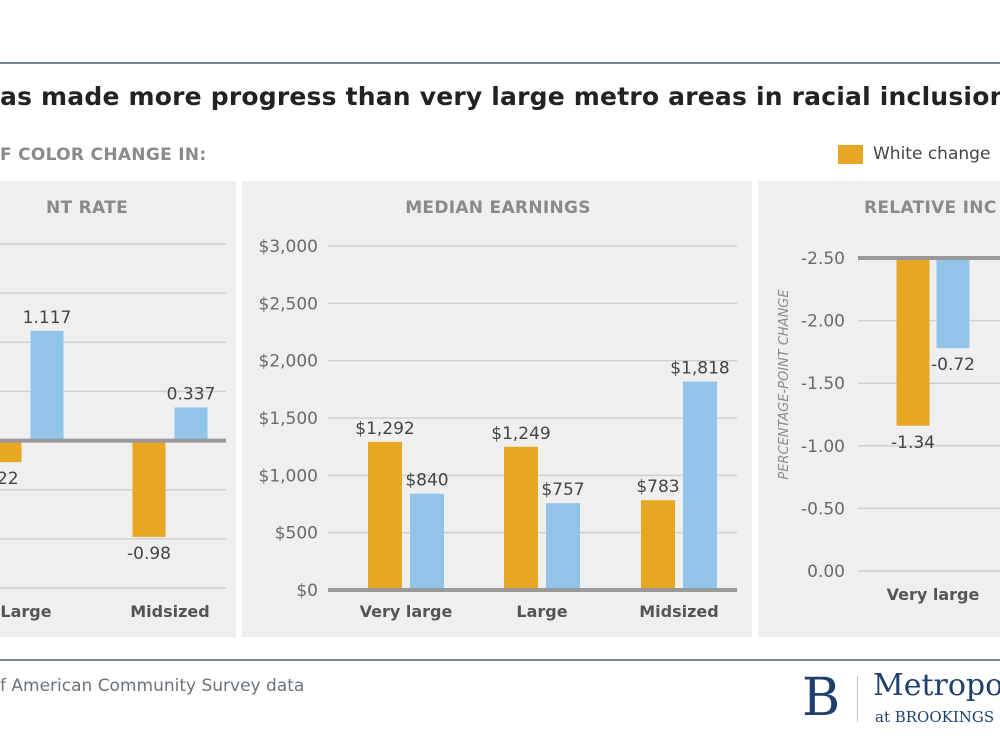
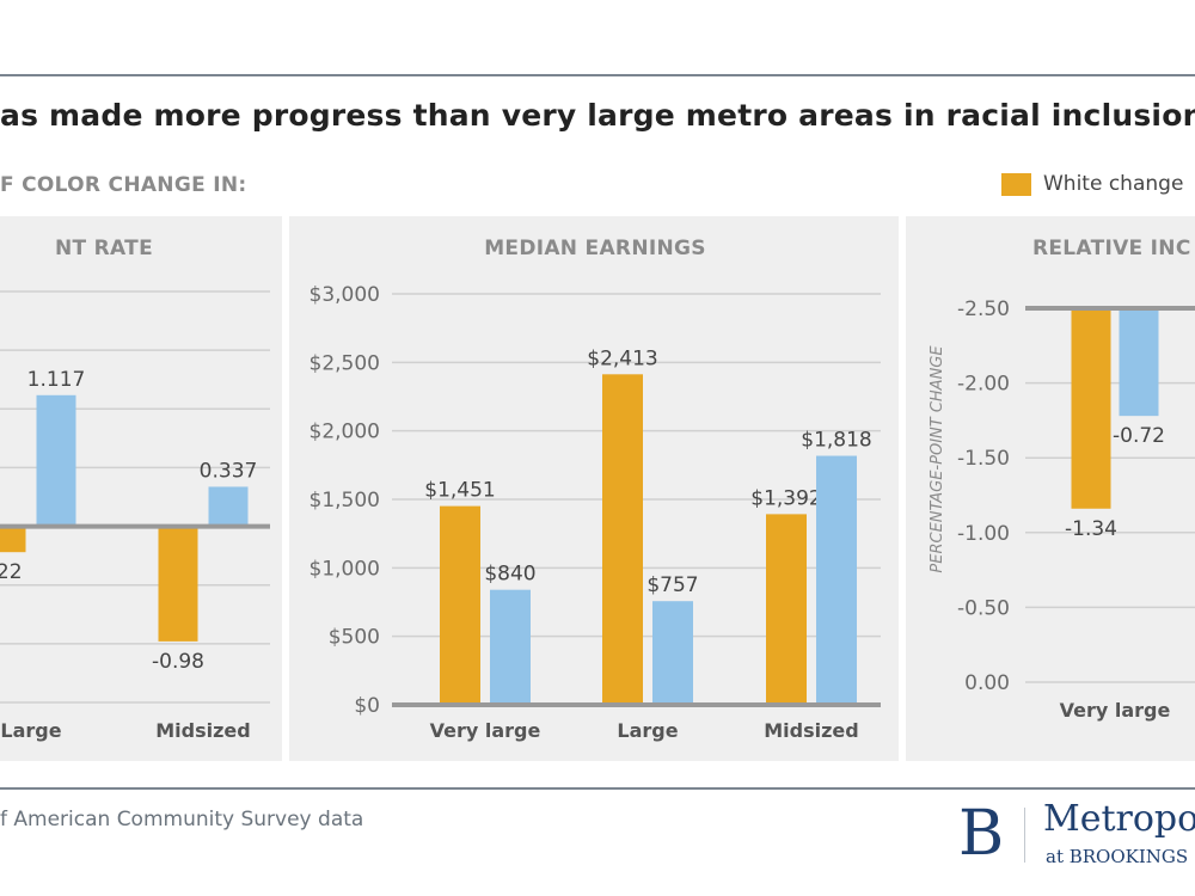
MEDIAN EARNINGS/White change/Very large: $1,292 -> $1,451
MEDIAN EARNINGS/White change/Large: $1,249 -> $2,413
MEDIAN EARNINGS/White change/Midsized: $783 -> $1,392
